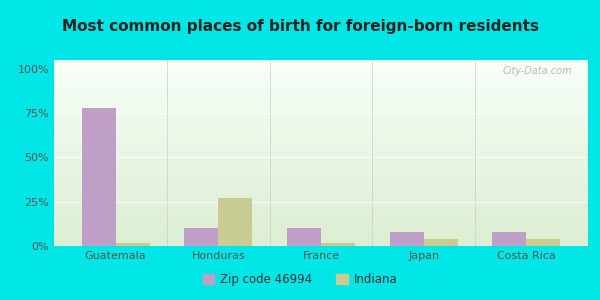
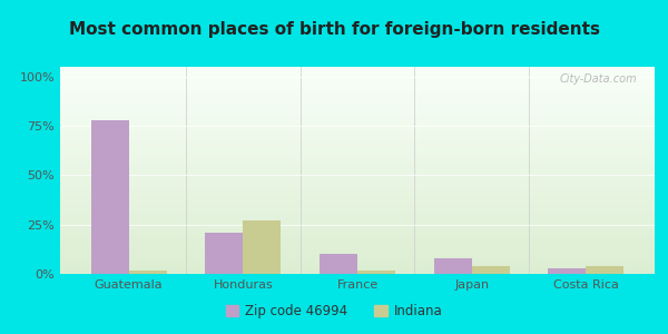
Zip code 46994/Honduras: 10% -> 21%
Zip code 46994/Costa Rica: 8% -> 3%
